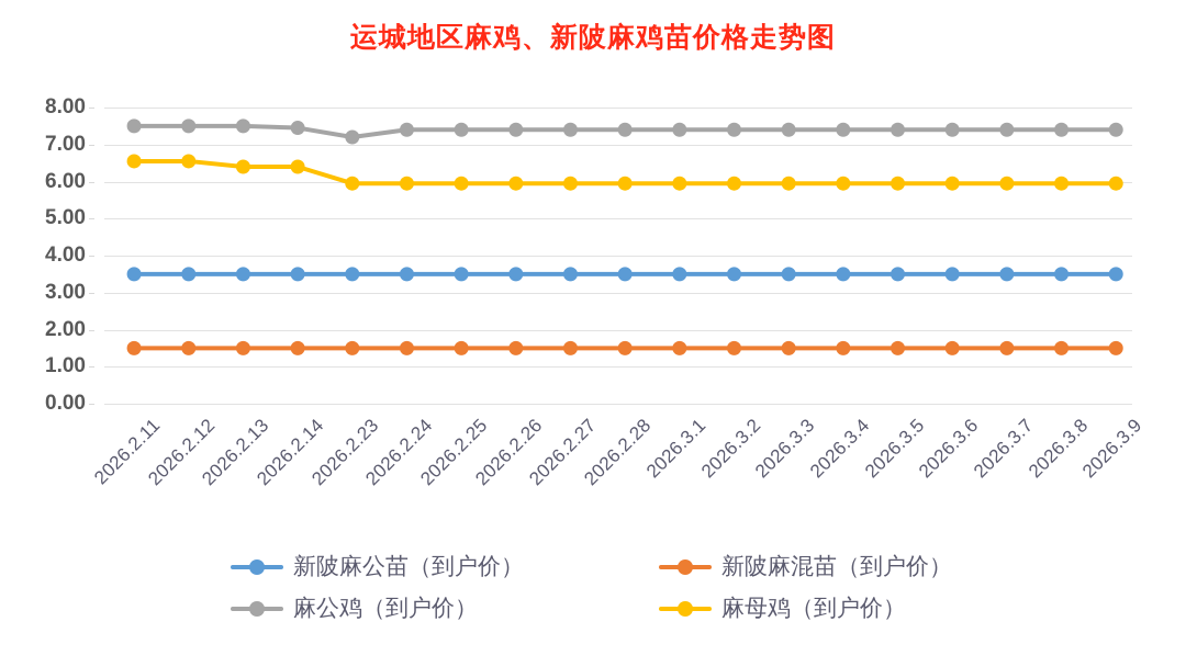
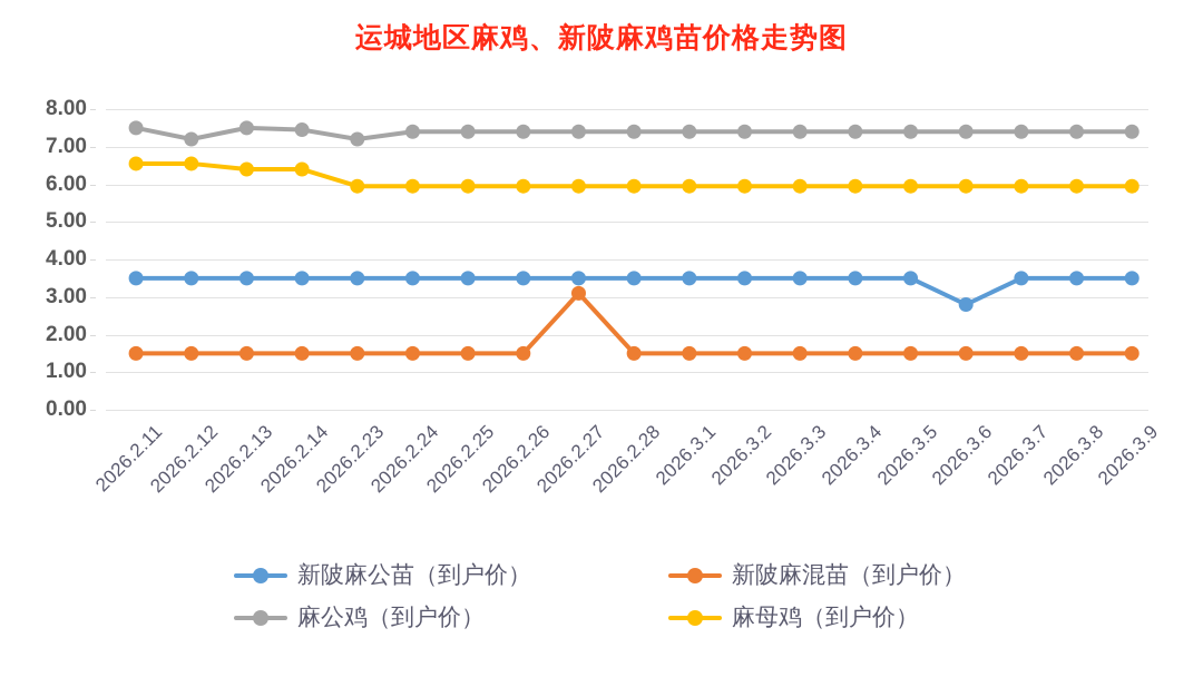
麻公鸡（到户价）/2026.2.12: 7.5 -> 7.2
新陂麻混苗（到户价）/2026.2.27: 1.5 -> 3.1
新陂麻公苗（到户价）/2026.3.6: 3.5 -> 2.8
